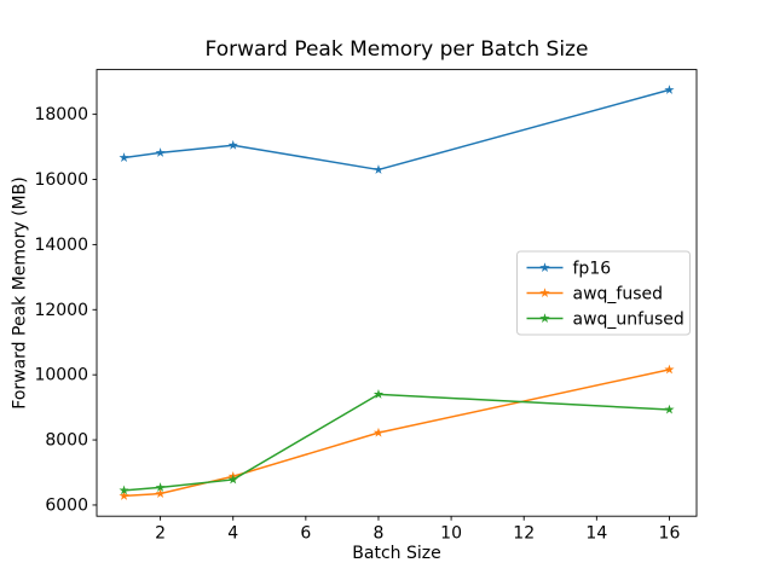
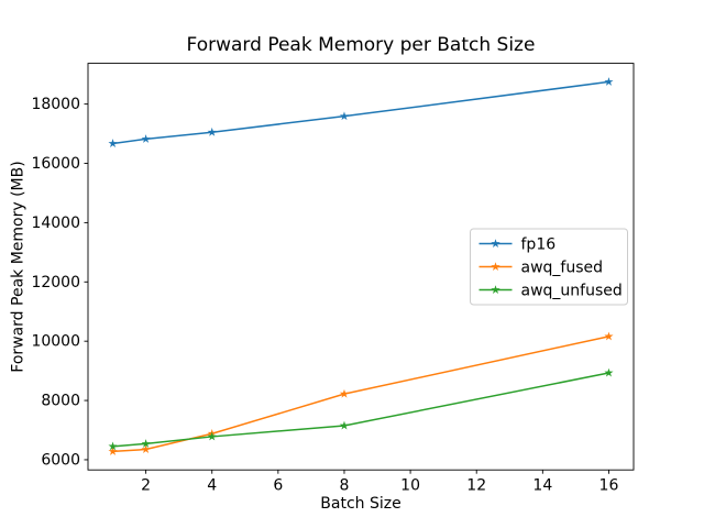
fp16/8: 16300 -> 17600
awq_unfused/8: 9400 -> 7200
